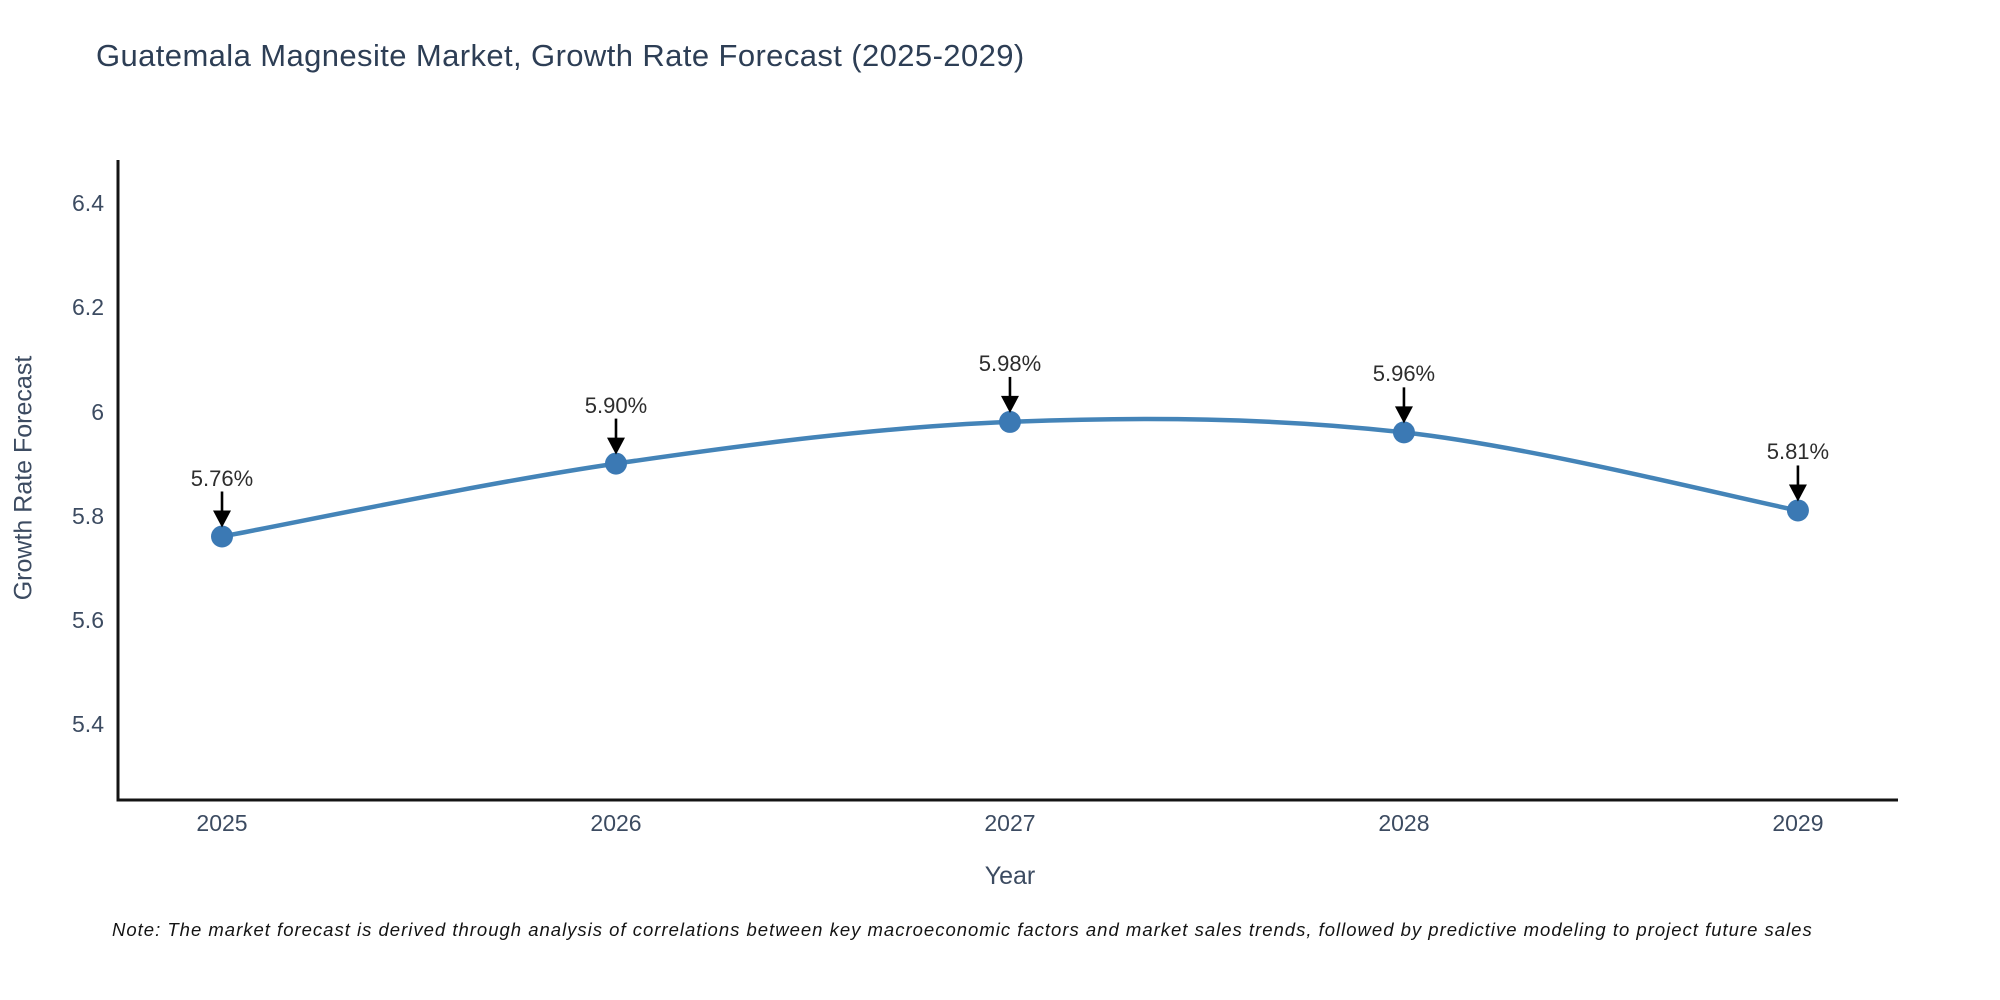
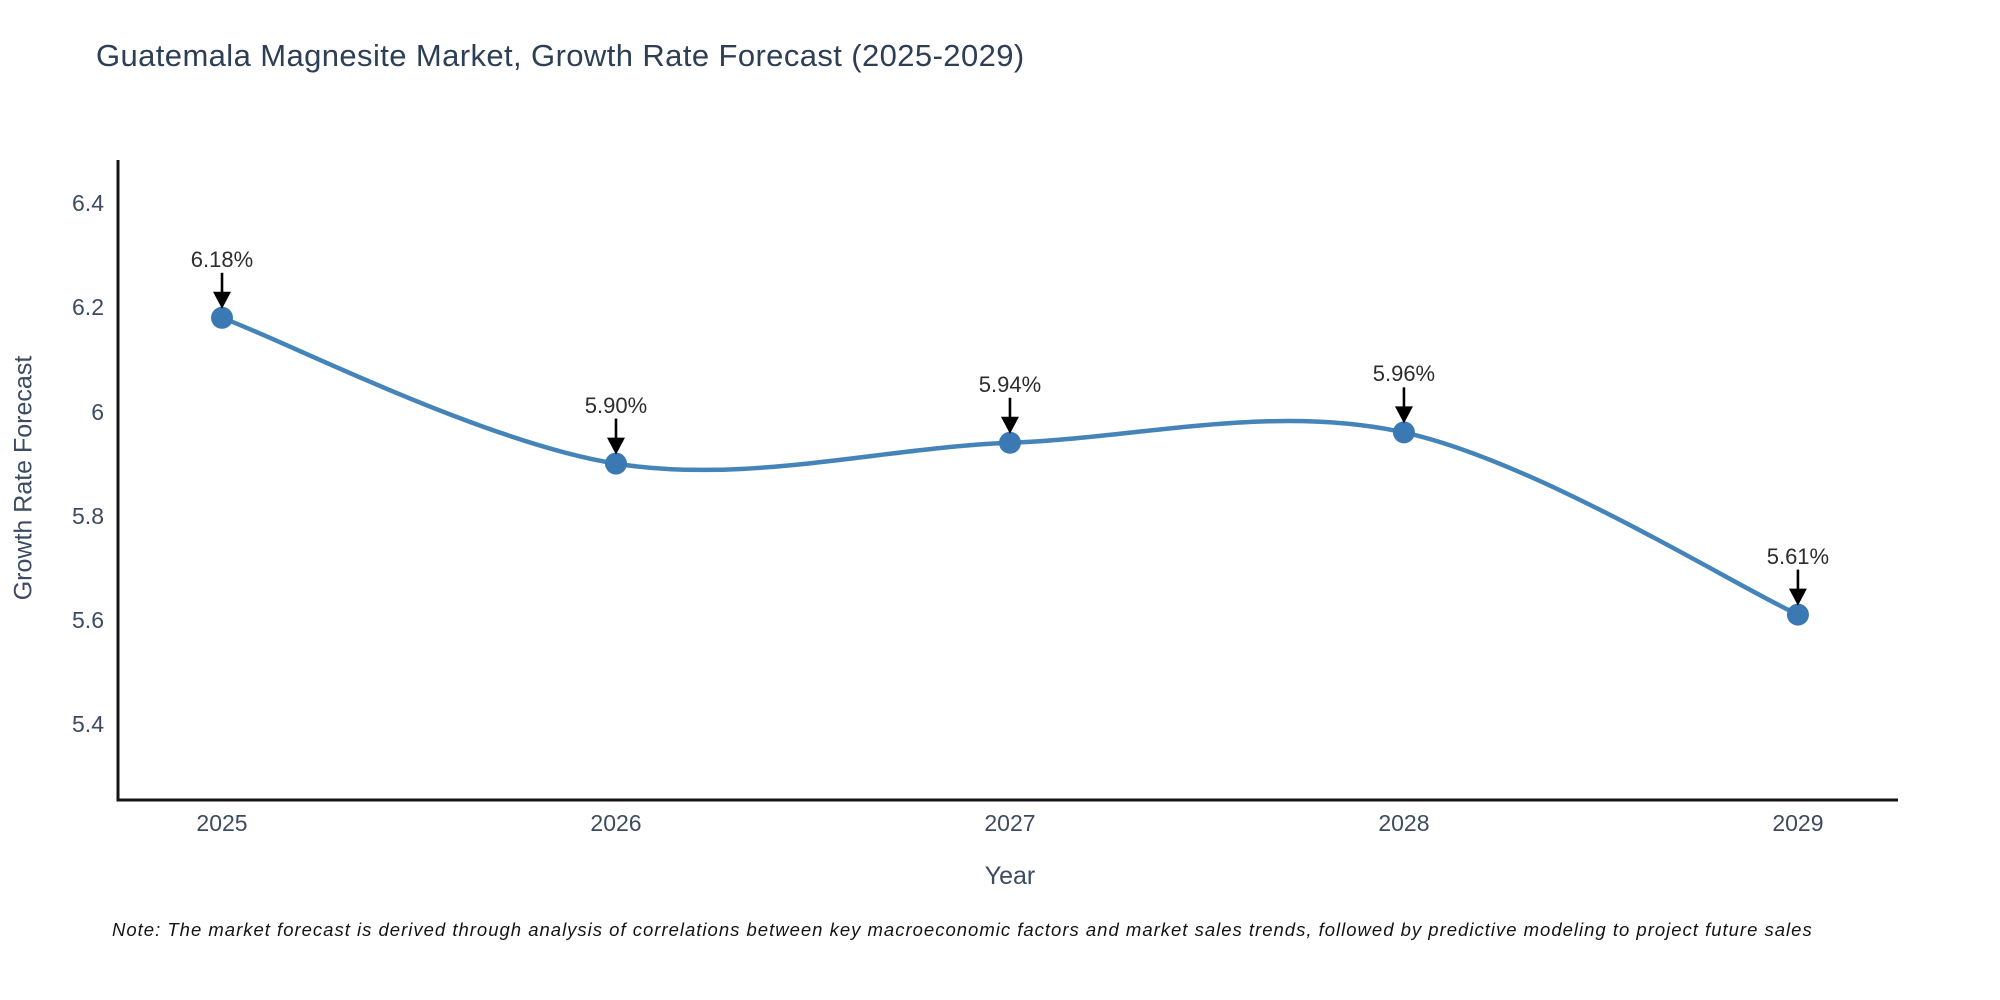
2025: 5.76% -> 6.18%
2027: 5.98% -> 5.94%
2029: 5.81% -> 5.61%
